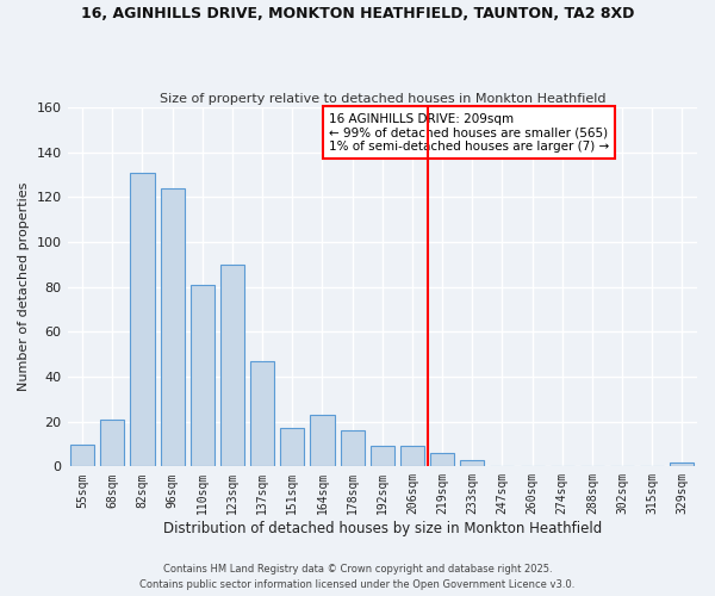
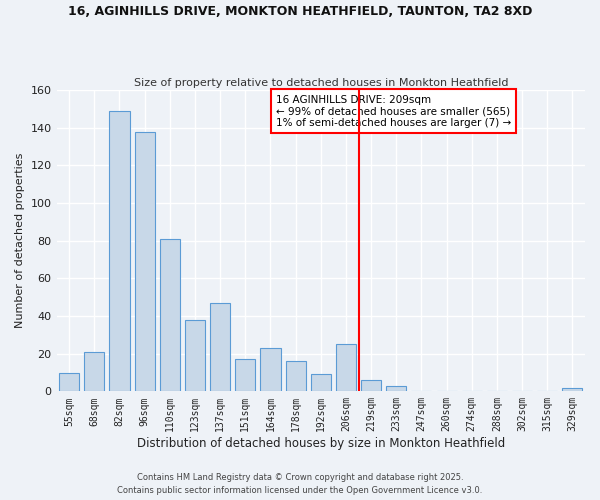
82sqm: 131 -> 149
96sqm: 124 -> 138
123sqm: 90 -> 38
206sqm: 9 -> 25
